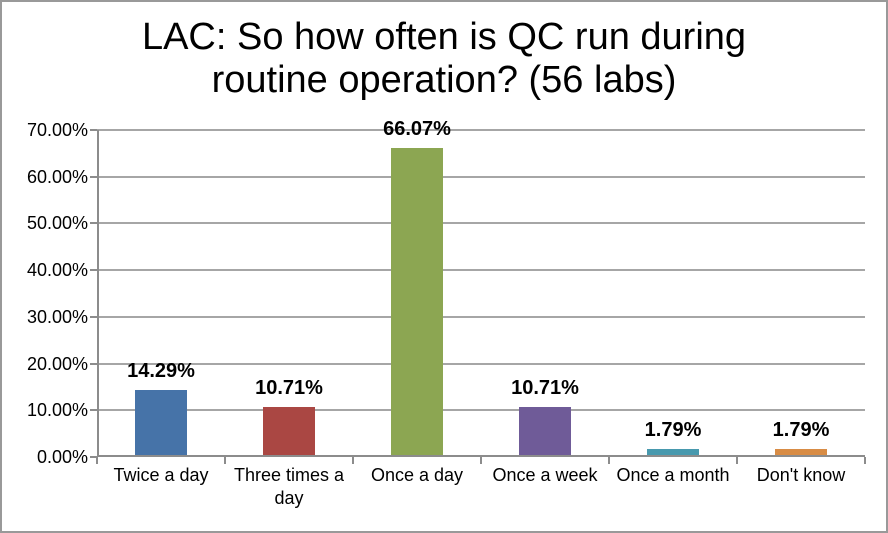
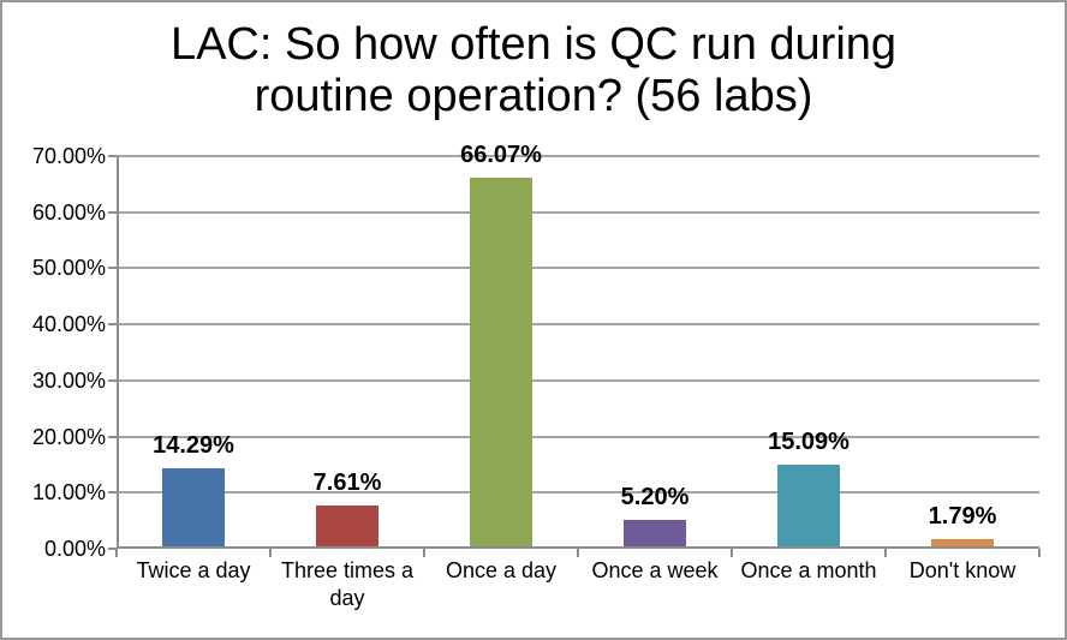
Three times a day: 10.71% -> 7.61%
Once a week: 10.71% -> 5.20%
Once a month: 1.79% -> 15.09%
